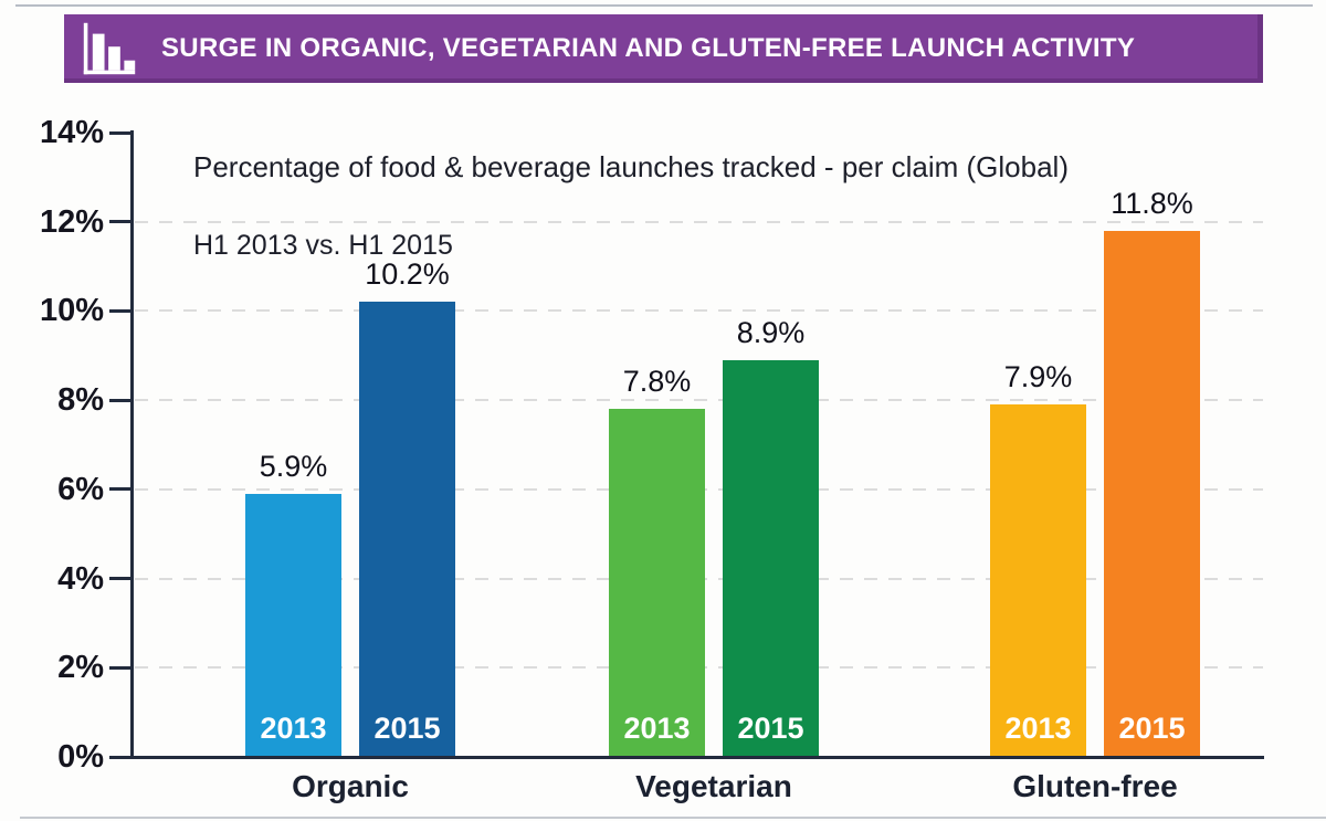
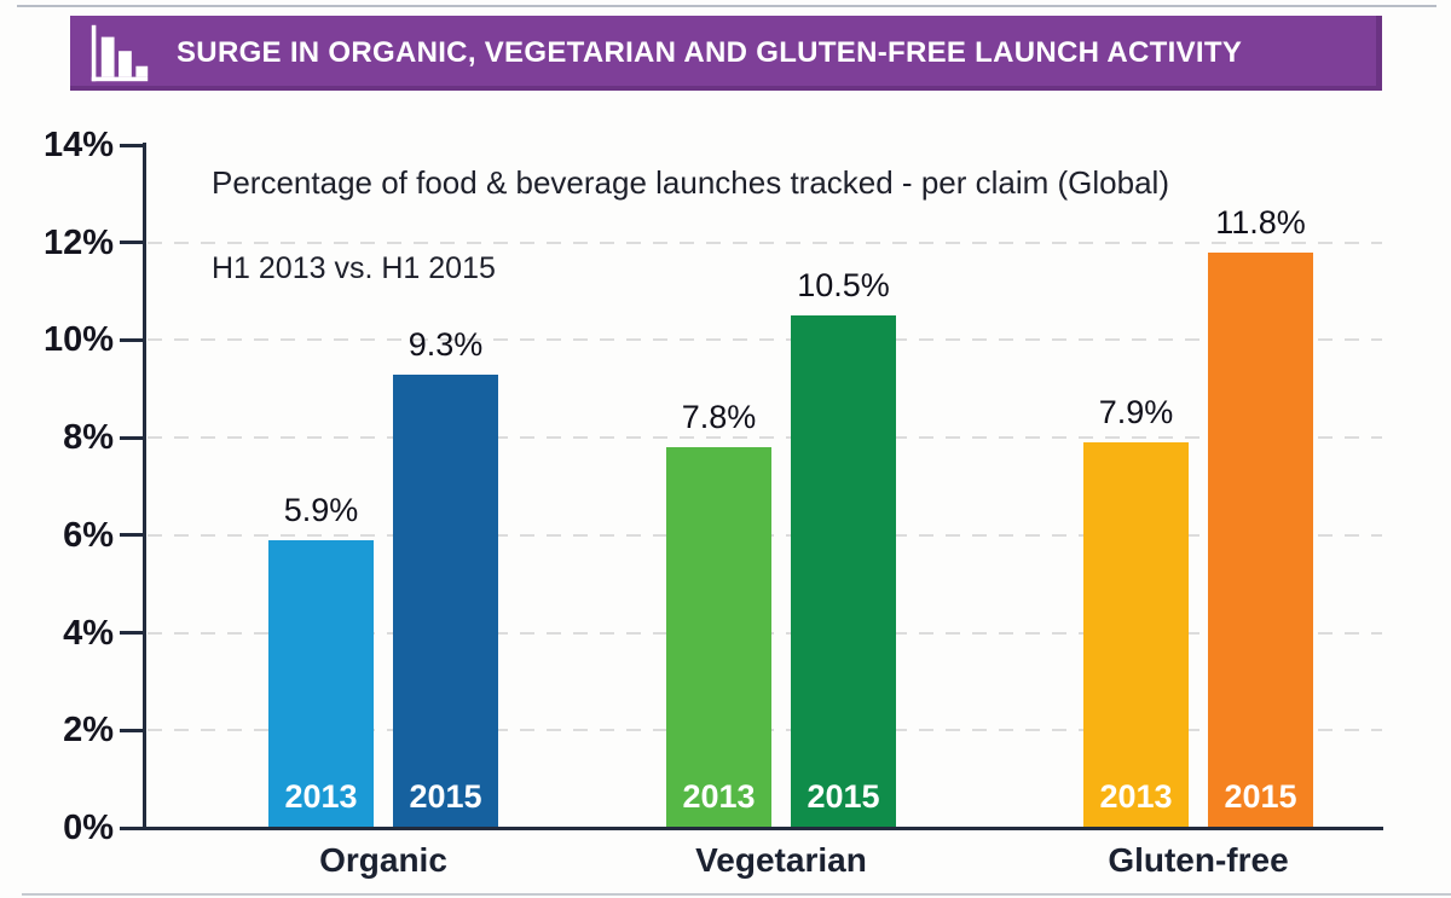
2015/Organic: 10.2% -> 9.3%
2015/Vegetarian: 8.9% -> 10.5%
